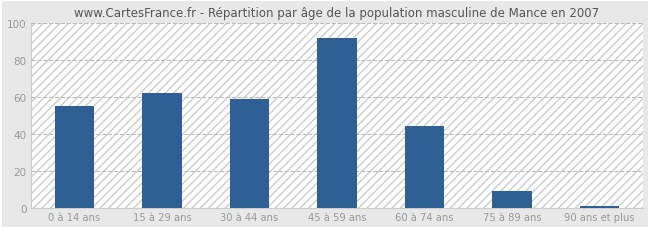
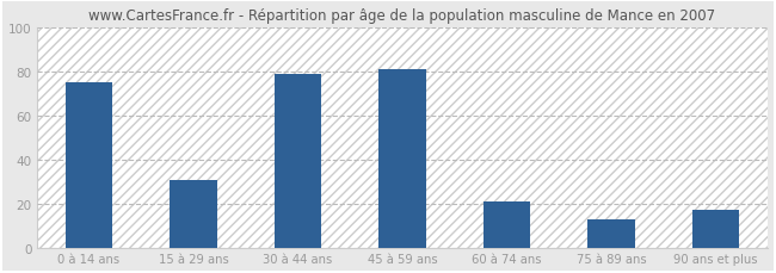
0 à 14 ans: 55 -> 75
15 à 29 ans: 62 -> 31
30 à 44 ans: 59 -> 79
45 à 59 ans: 92 -> 81
60 à 74 ans: 44 -> 21
75 à 89 ans: 9 -> 13
90 ans et plus: 1 -> 17
